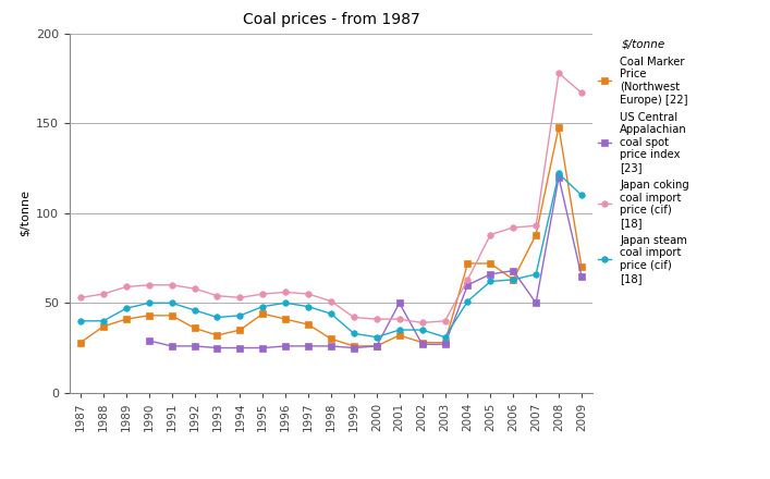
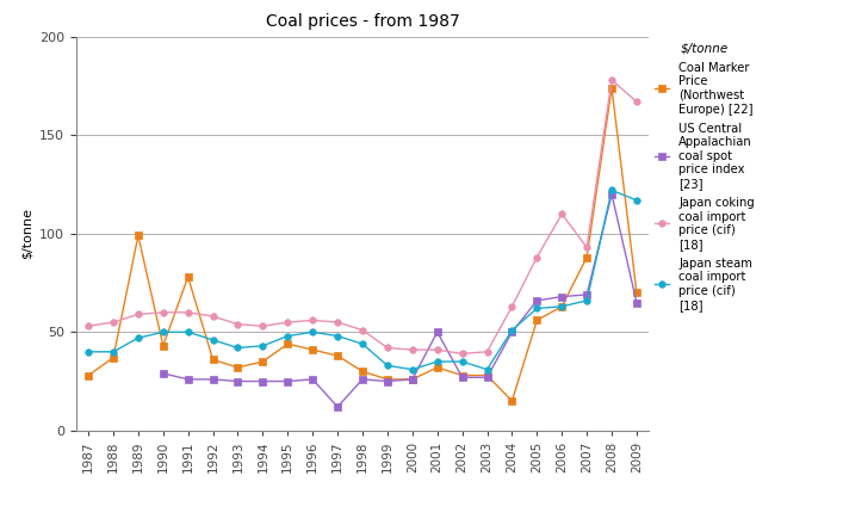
Coal Marker Price (Northwest Europe) [22]/1989: 41 -> 99
Coal Marker Price (Northwest Europe) [22]/1991: 43 -> 78
US Central Appalachian coal spot price index [23]/1997: 26 -> 12
Coal Marker Price (Northwest Europe) [22]/2004: 72 -> 15
US Central Appalachian coal spot price index [23]/2004: 60 -> 50
Coal Marker Price (Northwest Europe) [22]/2005: 72 -> 56
Japan coking coal import price (cif) [18]/2006: 92 -> 110
US Central Appalachian coal spot price index [23]/2007: 50 -> 69
Coal Marker Price (Northwest Europe) [22]/2008: 148 -> 174
Japan steam coal import price (cif) [18]/2009: 110 -> 117
